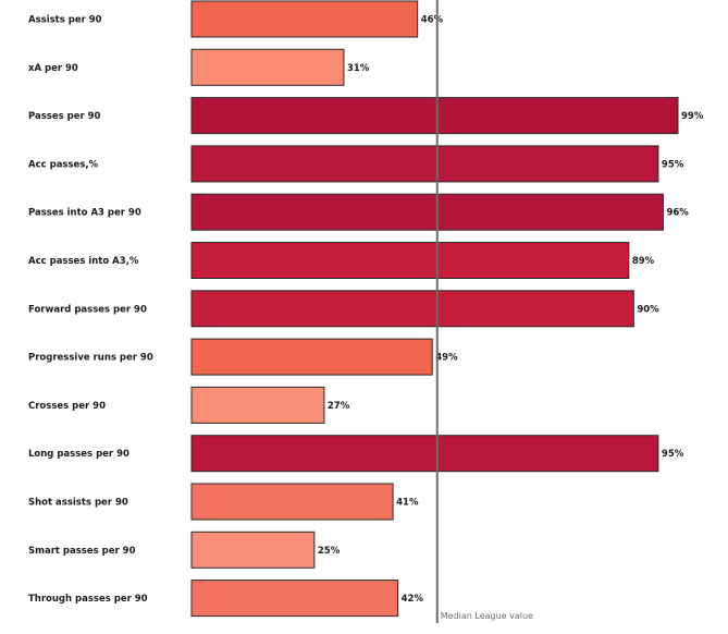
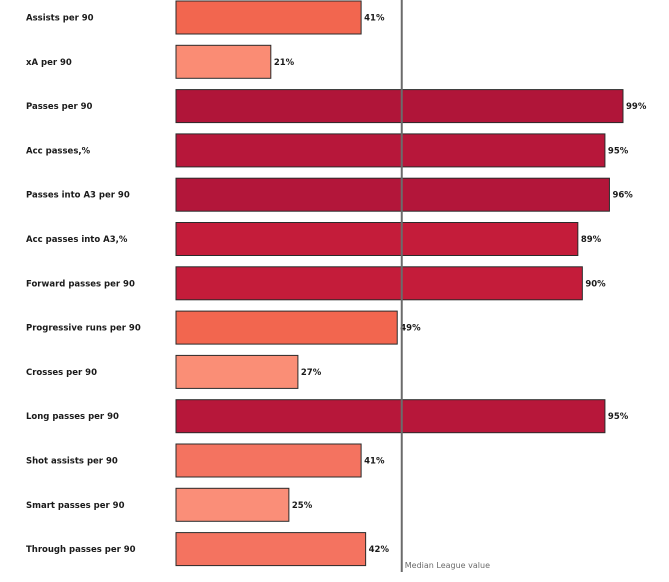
Assists per 90: 46% -> 41%
xA per 90: 31% -> 21%
